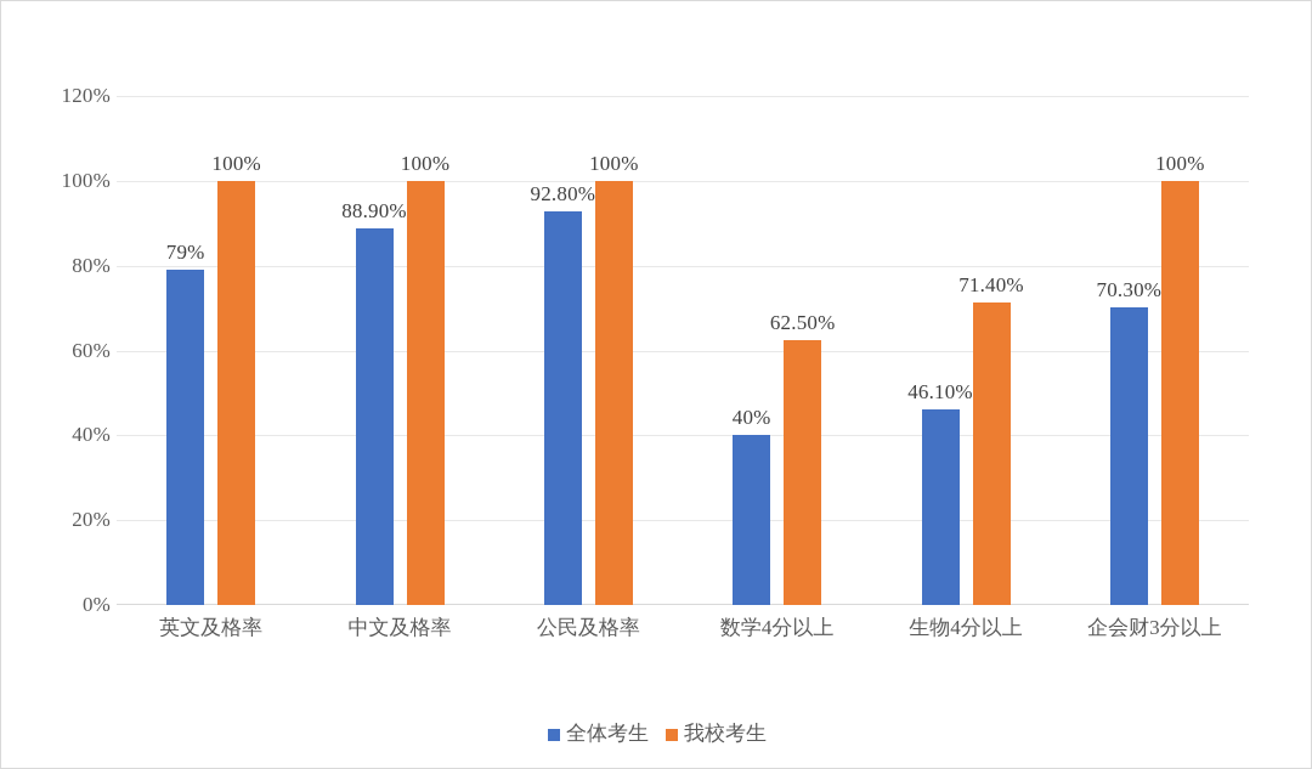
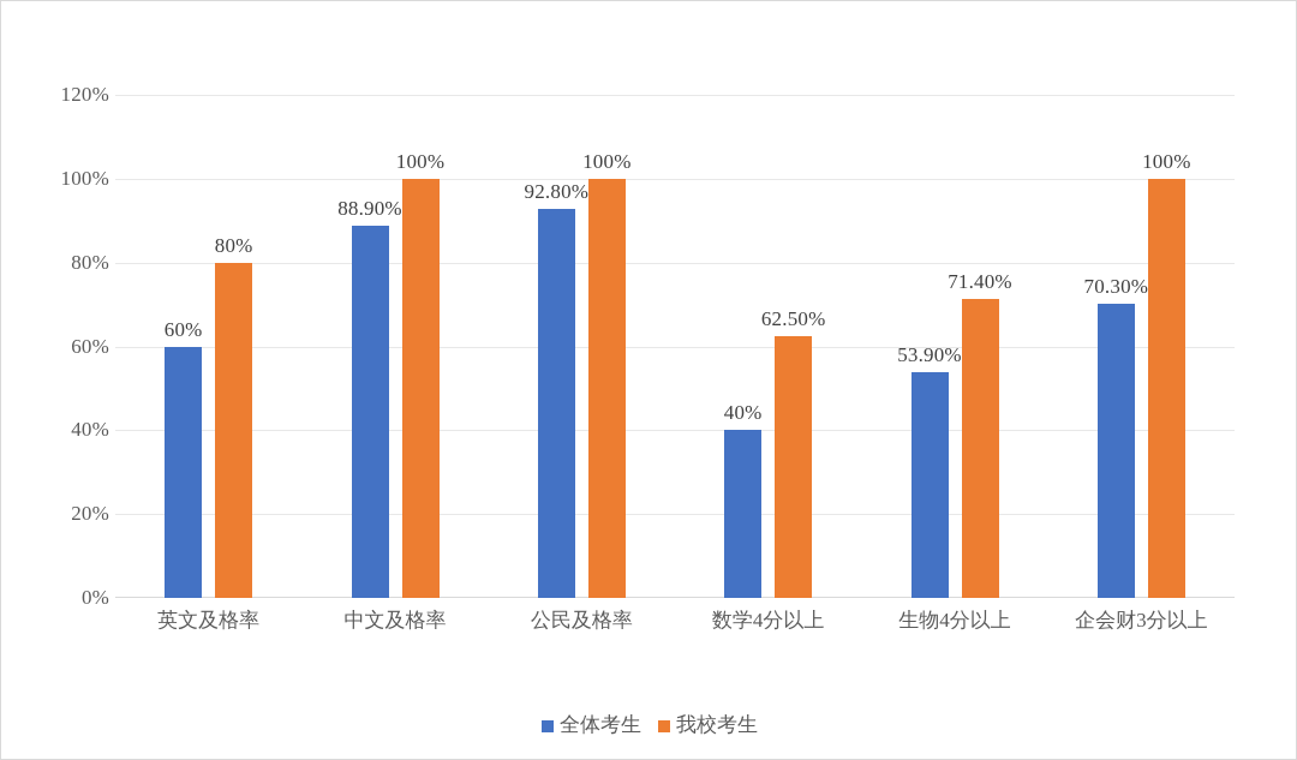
全体考生/英文及格率: 79% -> 60%
我校考生/英文及格率: 100% -> 80%
全体考生/生物4分以上: 46.10% -> 53.90%
